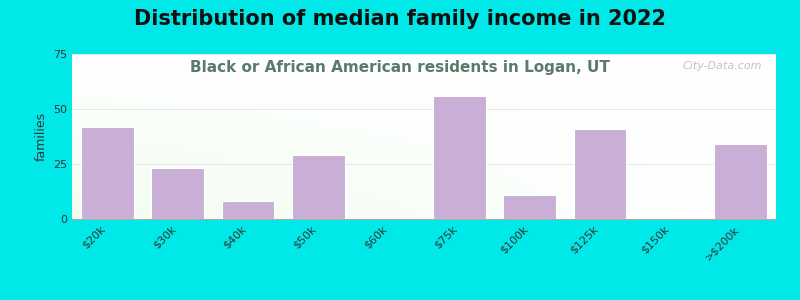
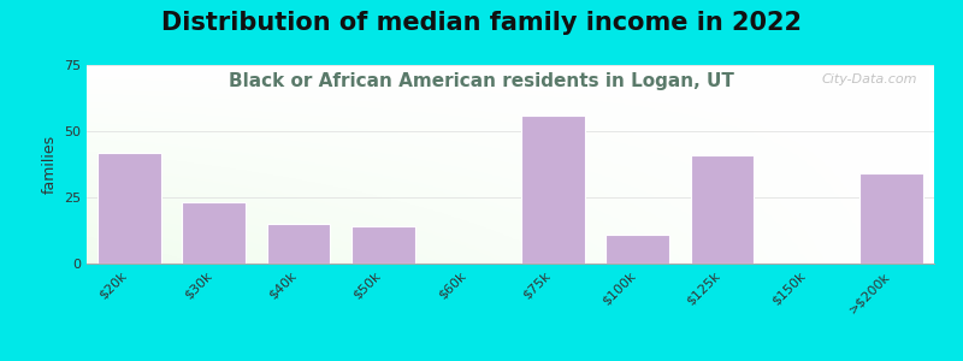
$40k: 8 -> 15
$50k: 29 -> 14
